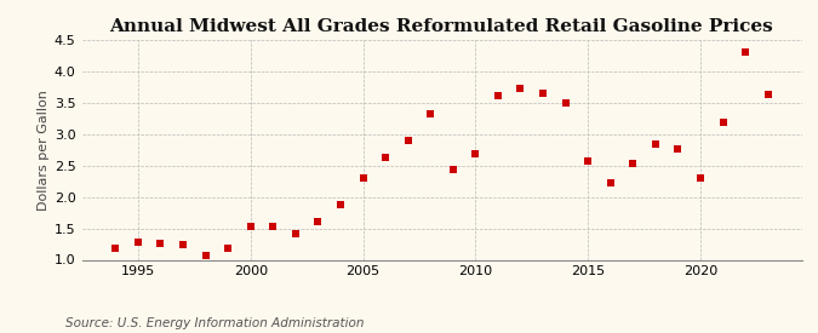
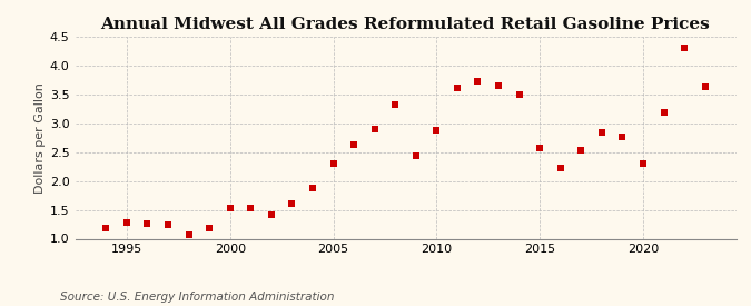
2010: 2.68 -> 2.88
